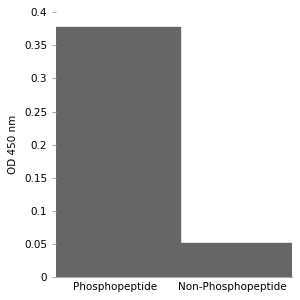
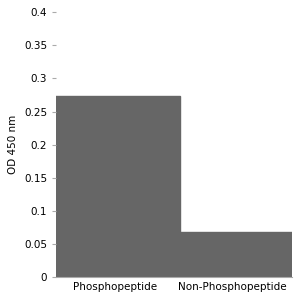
Phosphopeptide: 0.378 -> 0.274
Non-Phosphopeptide: 0.051 -> 0.068
